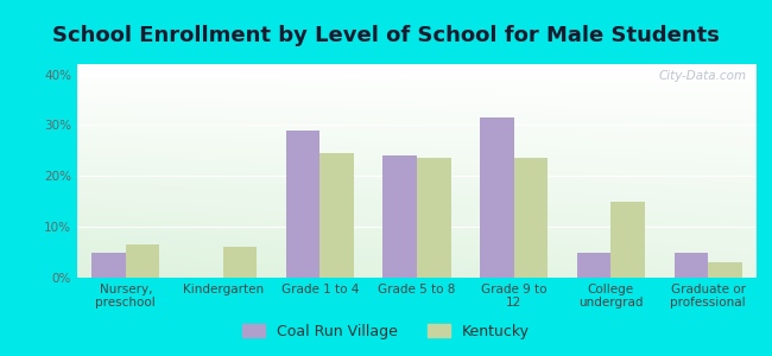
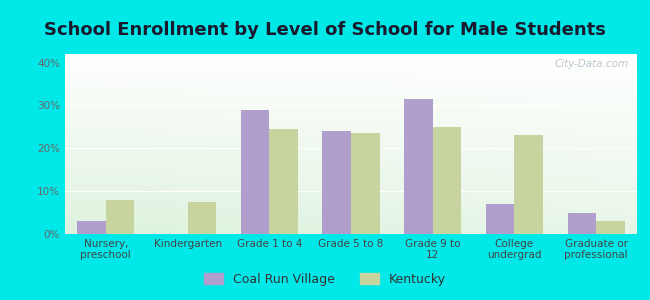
Coal Run Village/Nursery, preschool: 5.0% -> 3.0%
Kentucky/Nursery, preschool: 6.5% -> 8.0%
Kentucky/Kindergarten: 6.0% -> 7.5%
Kentucky/Grade 9 to 12: 23.5% -> 25.0%
Coal Run Village/College undergrad: 5.0% -> 7.0%
Kentucky/College undergrad: 15.0% -> 23.0%
